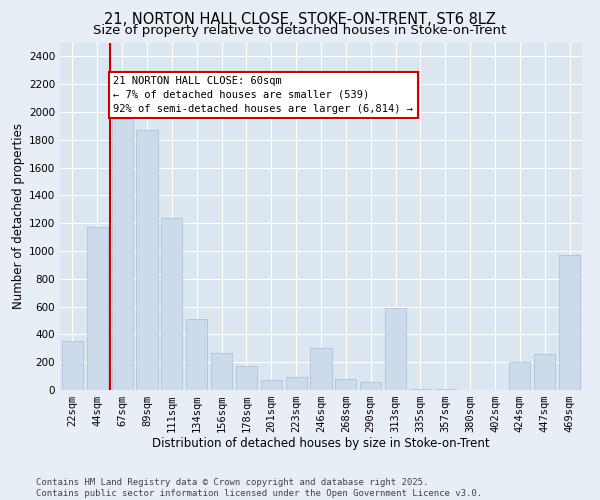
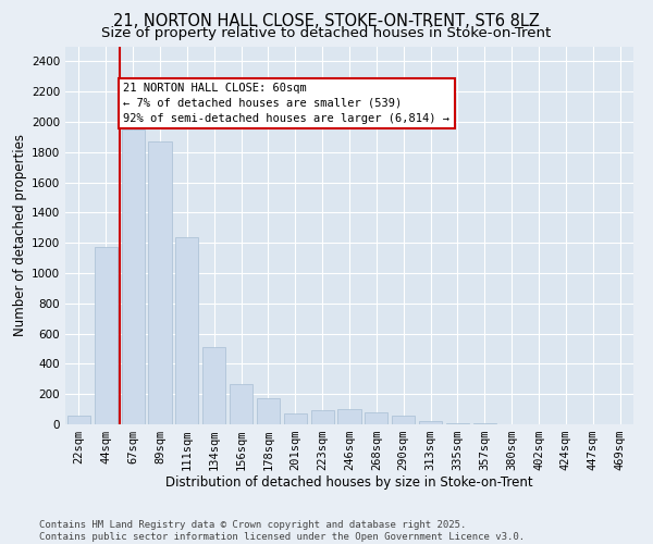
22sqm: 350 -> 60
246sqm: 300 -> 100
313sqm: 590 -> 20
424sqm: 200 -> 0
447sqm: 260 -> 0
469sqm: 970 -> 0
